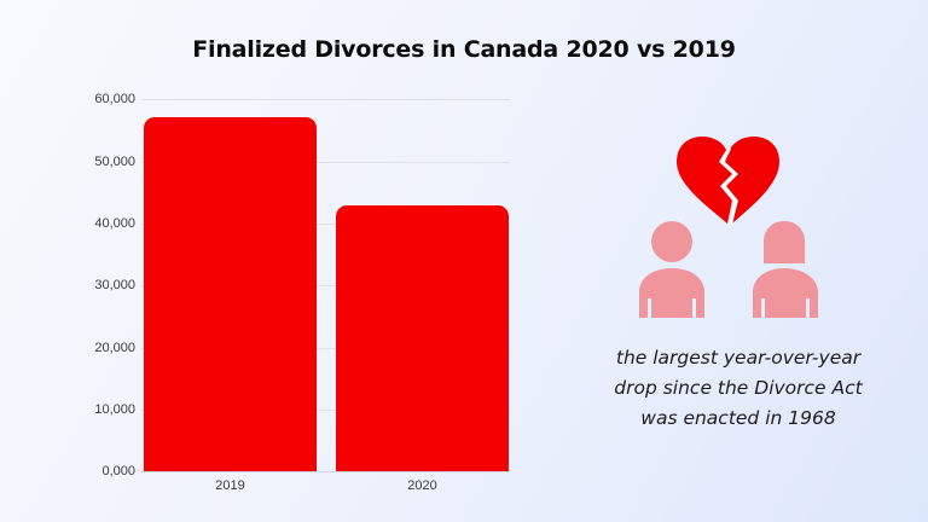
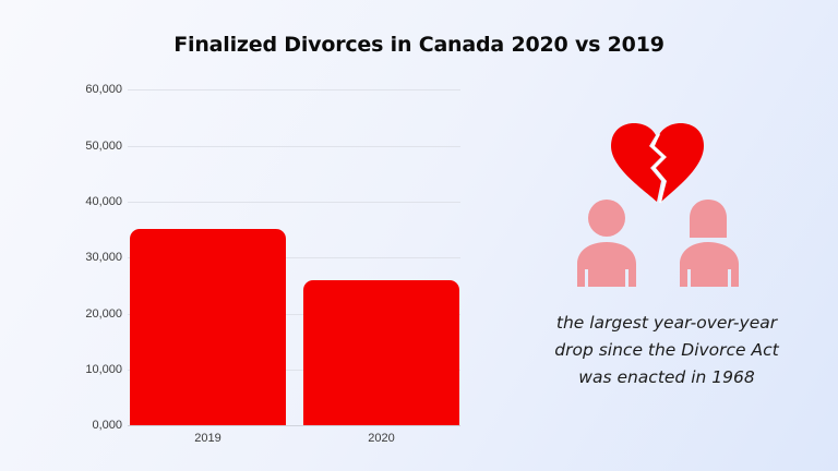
2019: 57000 -> 35000
2020: 43000 -> 26000
